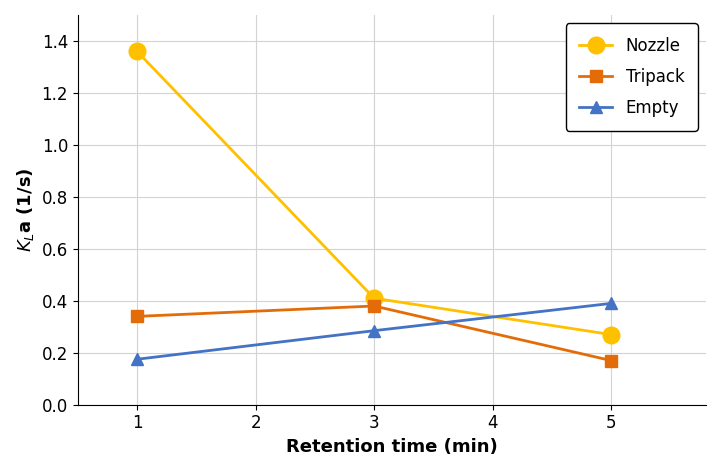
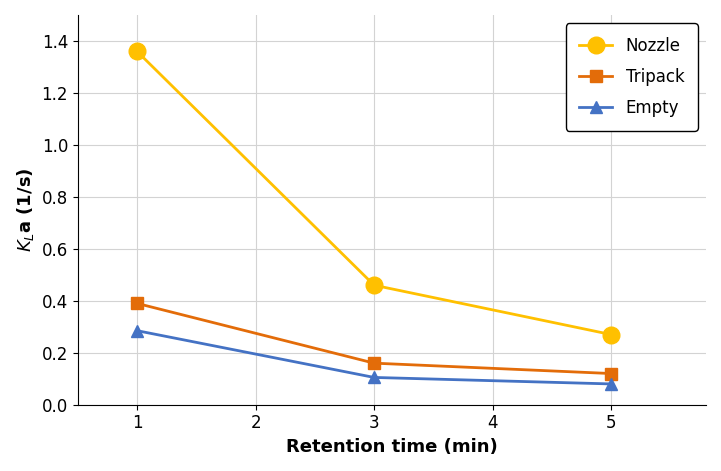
Tripack/1: 0.34 -> 0.39
Empty/1: 0.175 -> 0.285
Nozzle/3: 0.41 -> 0.46
Tripack/3: 0.38 -> 0.16
Empty/3: 0.285 -> 0.105
Tripack/5: 0.17 -> 0.12
Empty/5: 0.390 -> 0.080
